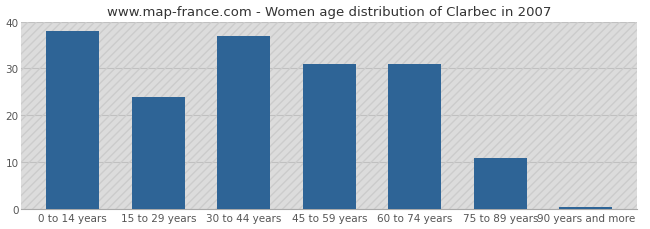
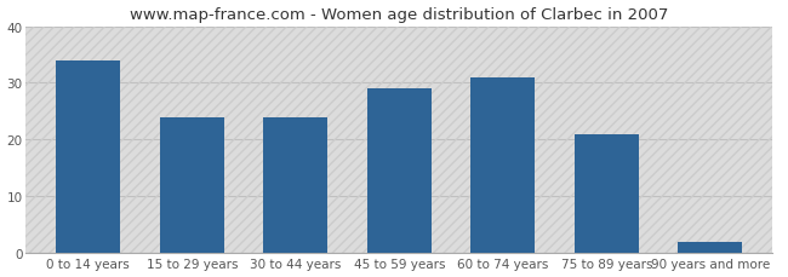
0 to 14 years: 38.0 -> 34.0
30 to 44 years: 37.0 -> 24.0
45 to 59 years: 31.0 -> 29.0
75 to 89 years: 11.0 -> 21.0
90 years and more: 0.5 -> 2.0
